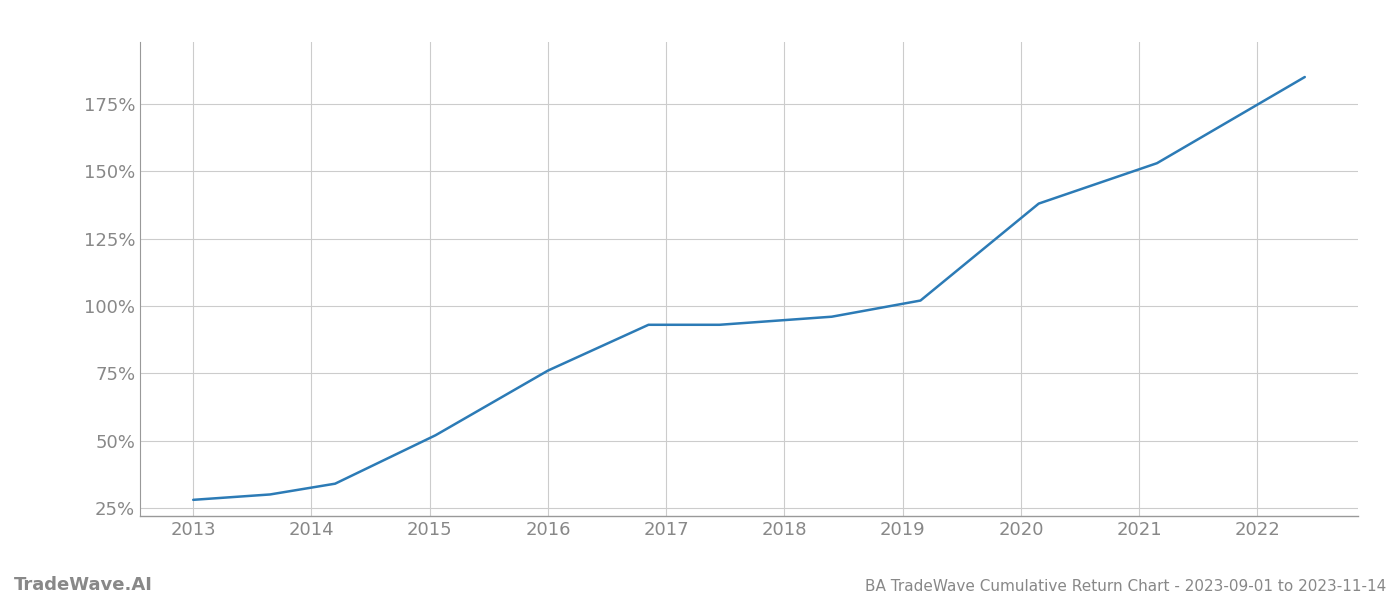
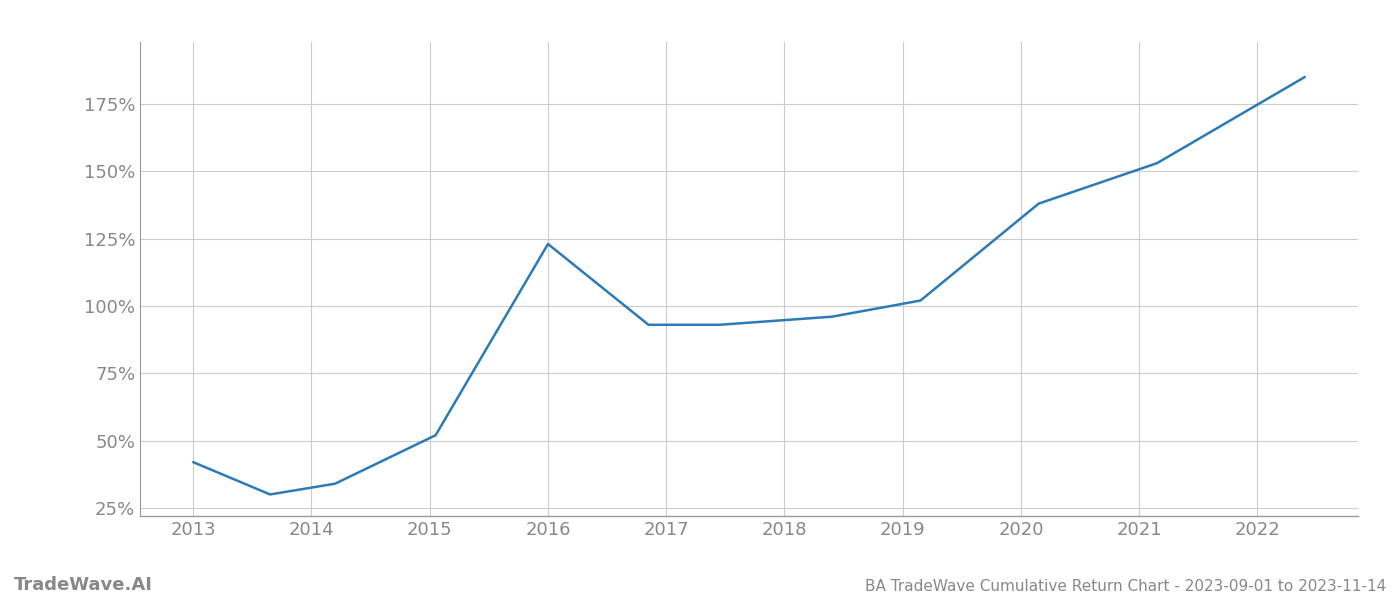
2013: 28% -> 42%
2016: 76% -> 123%
